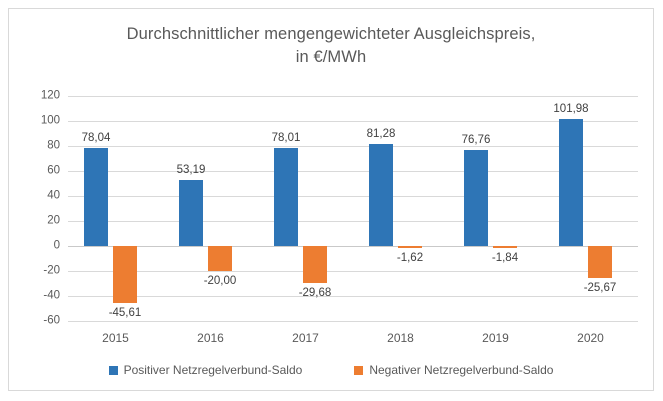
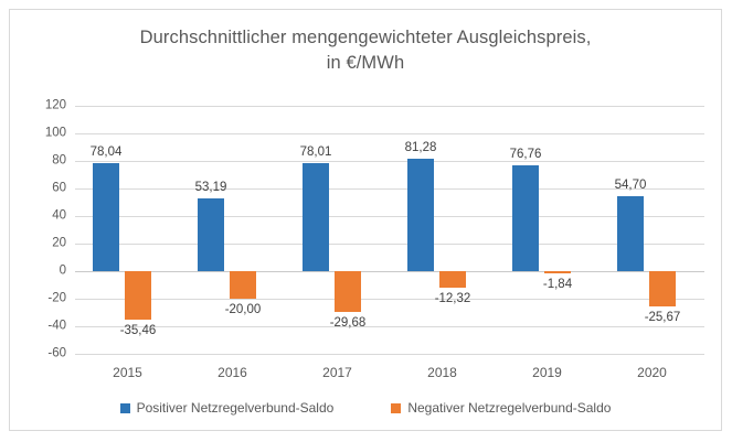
Negativer Netzregelverbund-Saldo/2015: -45,61 -> -35,46
Negativer Netzregelverbund-Saldo/2018: -1,62 -> -12,32
Positiver Netzregelverbund-Saldo/2020: 101,98 -> 54,70
